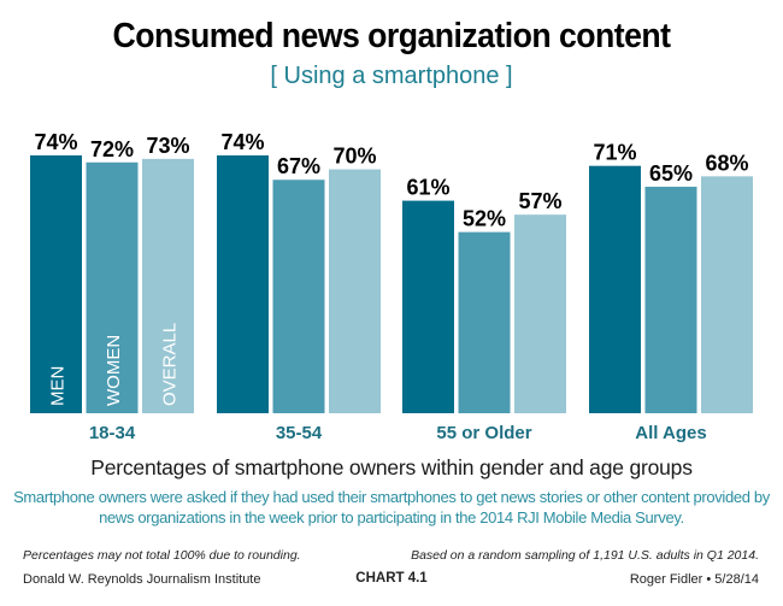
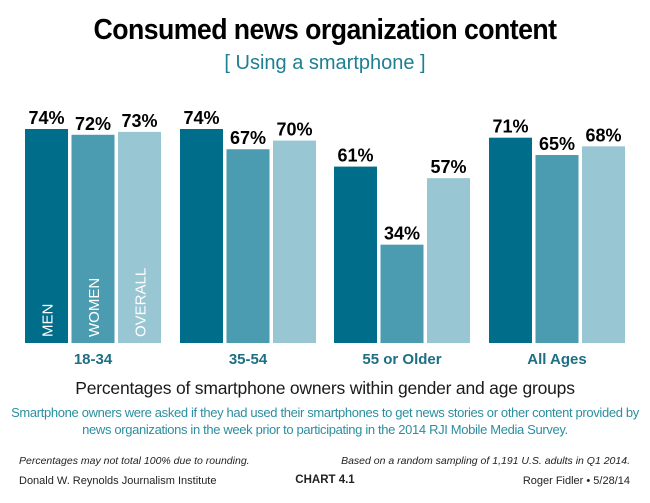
WOMEN/55 or Older: 52% -> 34%
